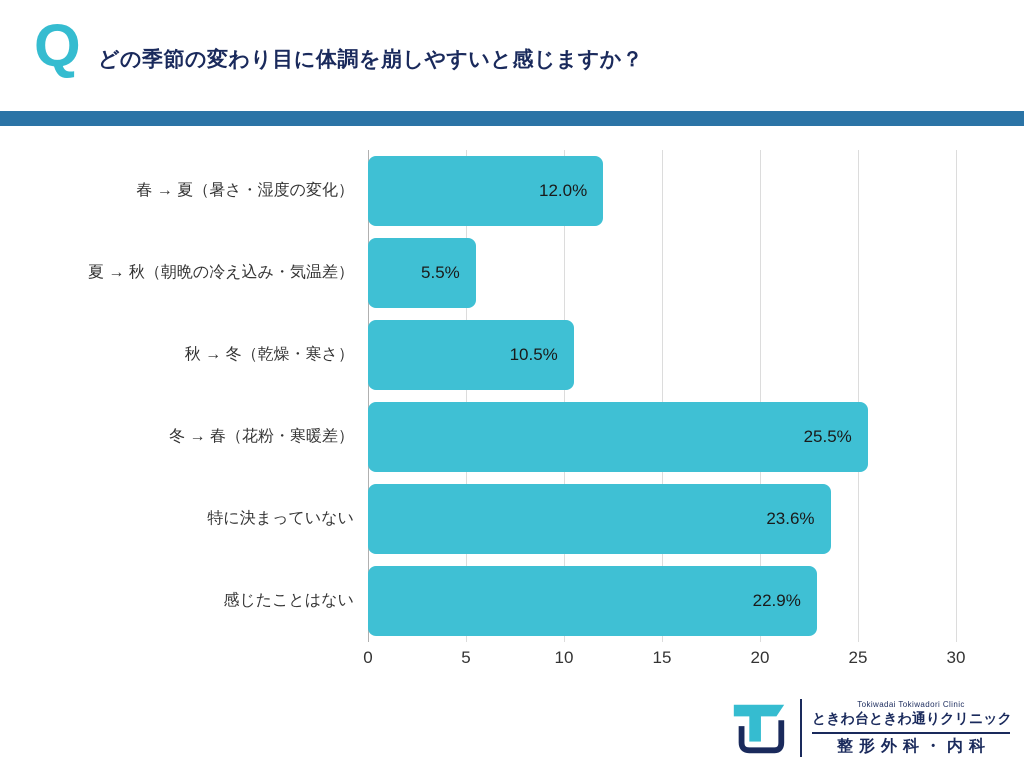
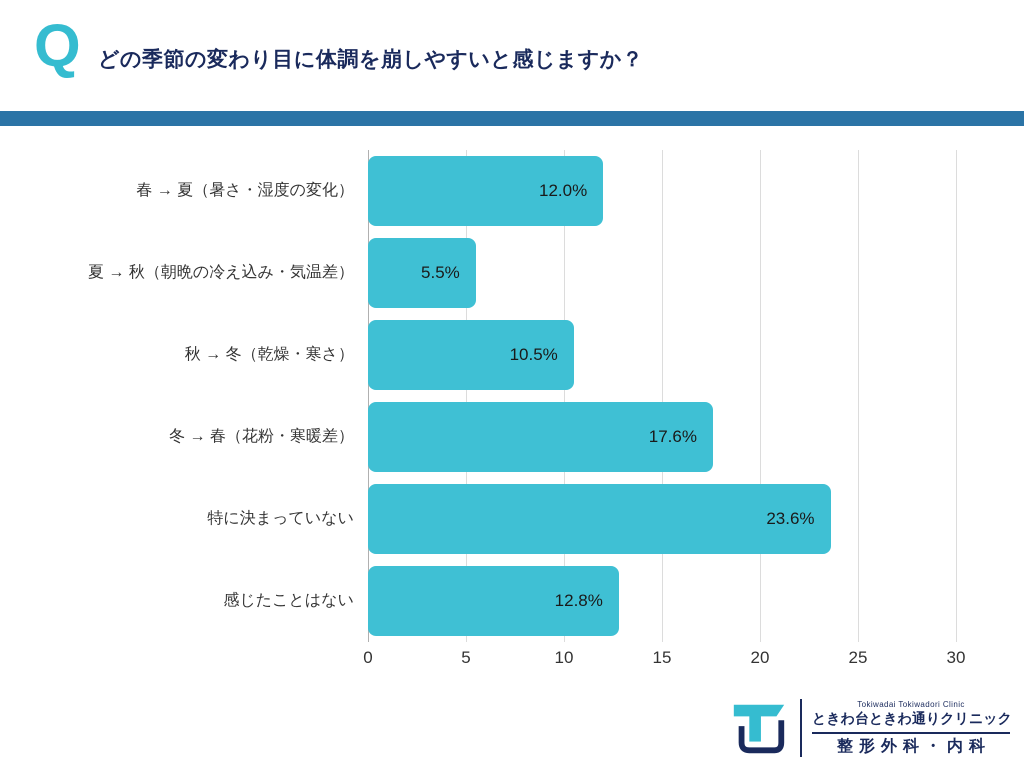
冬 → 春（花粉・寒暖差）: 25.5% -> 17.6%
感じたことはない: 22.9% -> 12.8%
